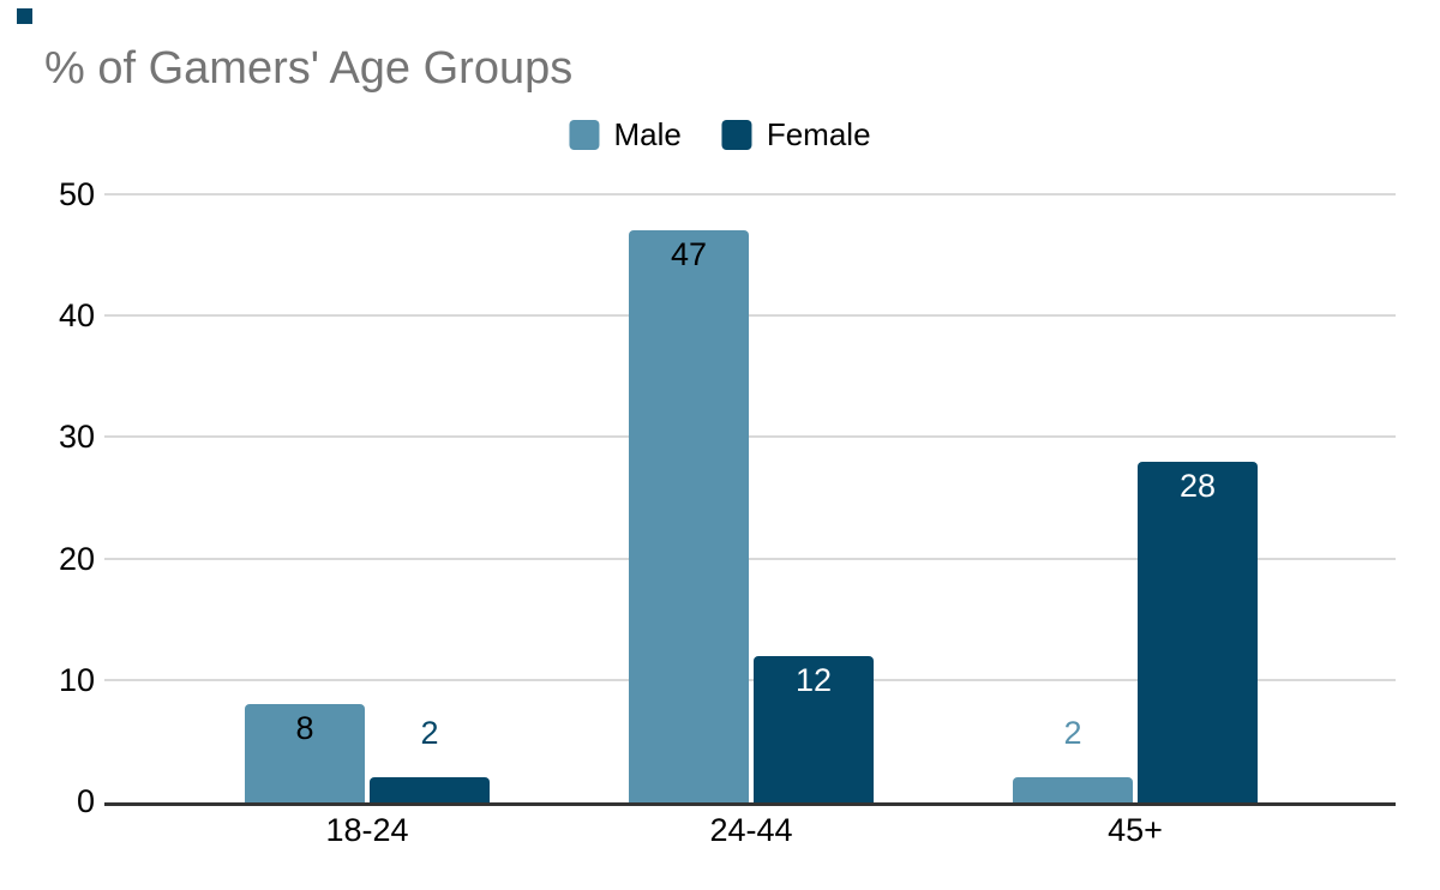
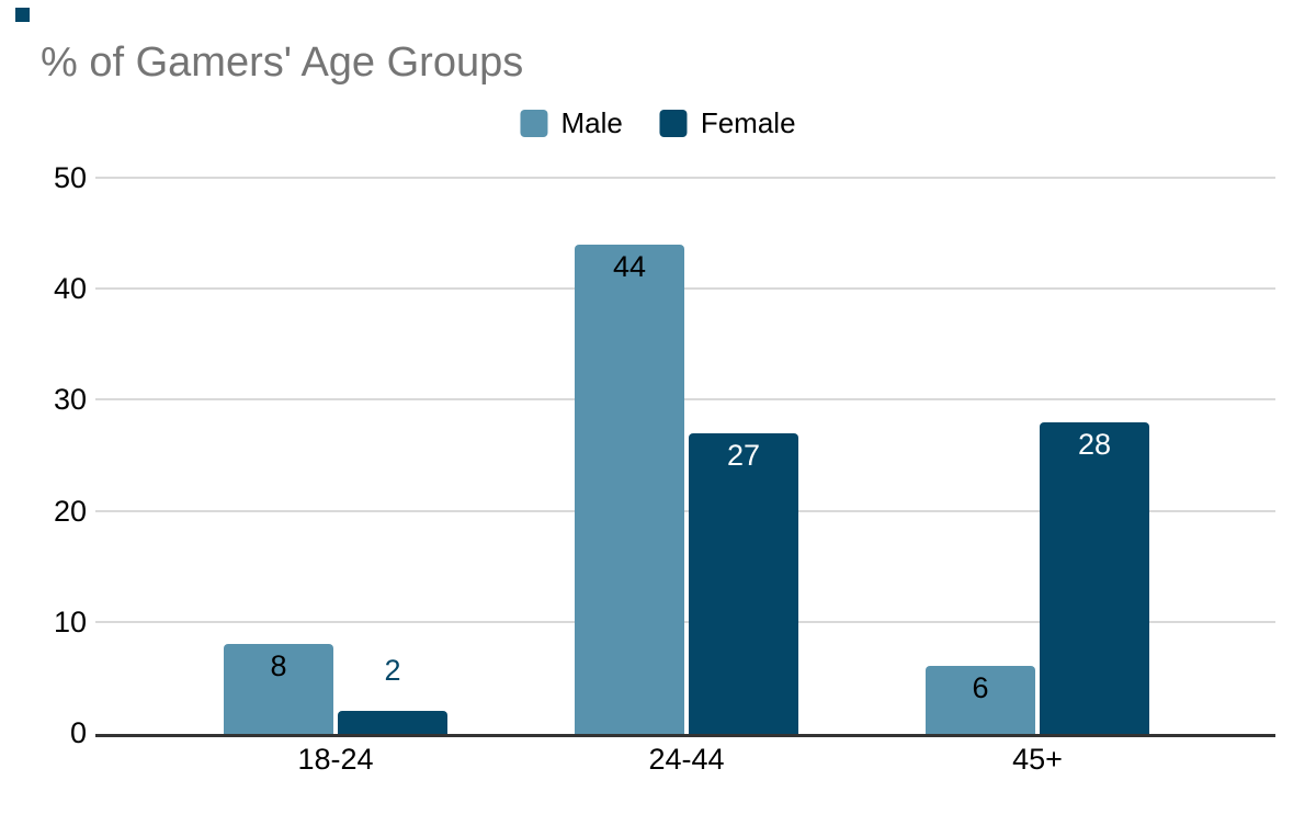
Male/24-44: 47 -> 44
Female/24-44: 12 -> 27
Male/45+: 2 -> 6
